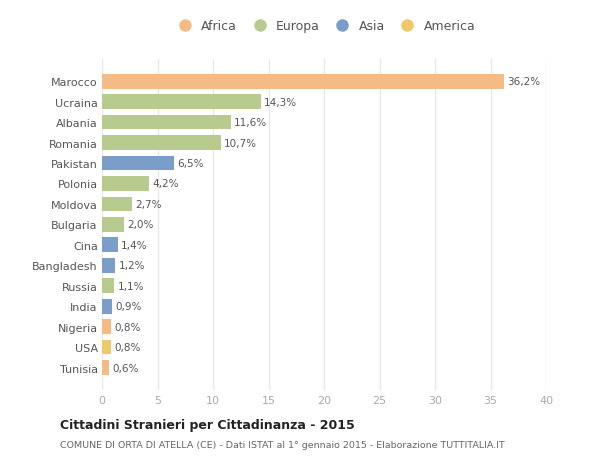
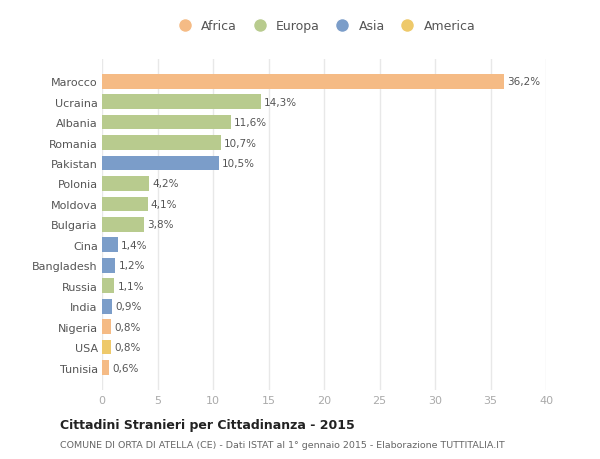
Pakistan: 6,5% -> 10,5%
Moldova: 2,7% -> 4,1%
Bulgaria: 2,0% -> 3,8%
